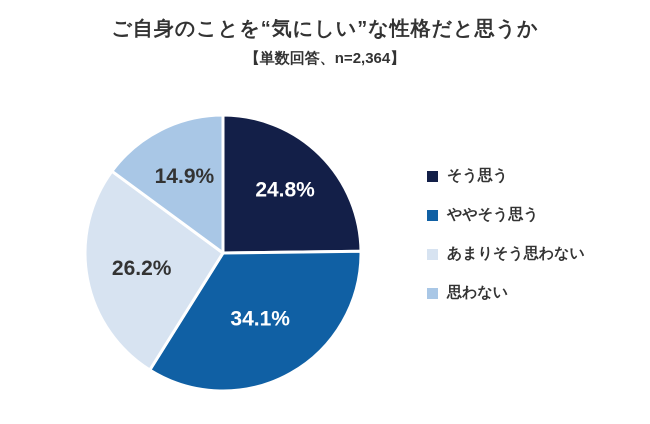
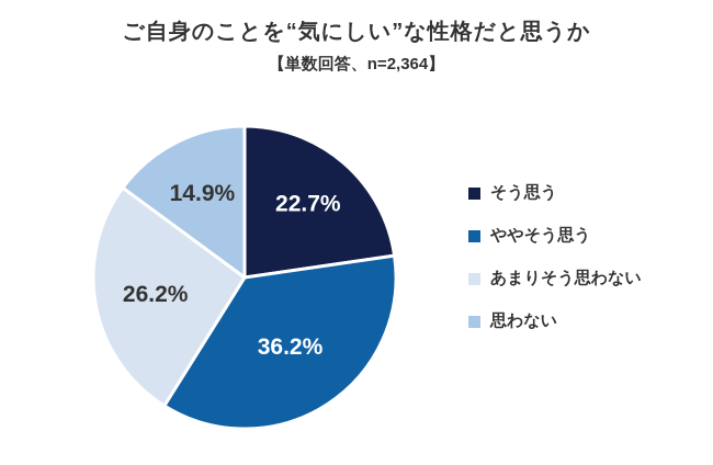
そう思う: 24.8% -> 22.7%
ややそう思う: 34.1% -> 36.2%
